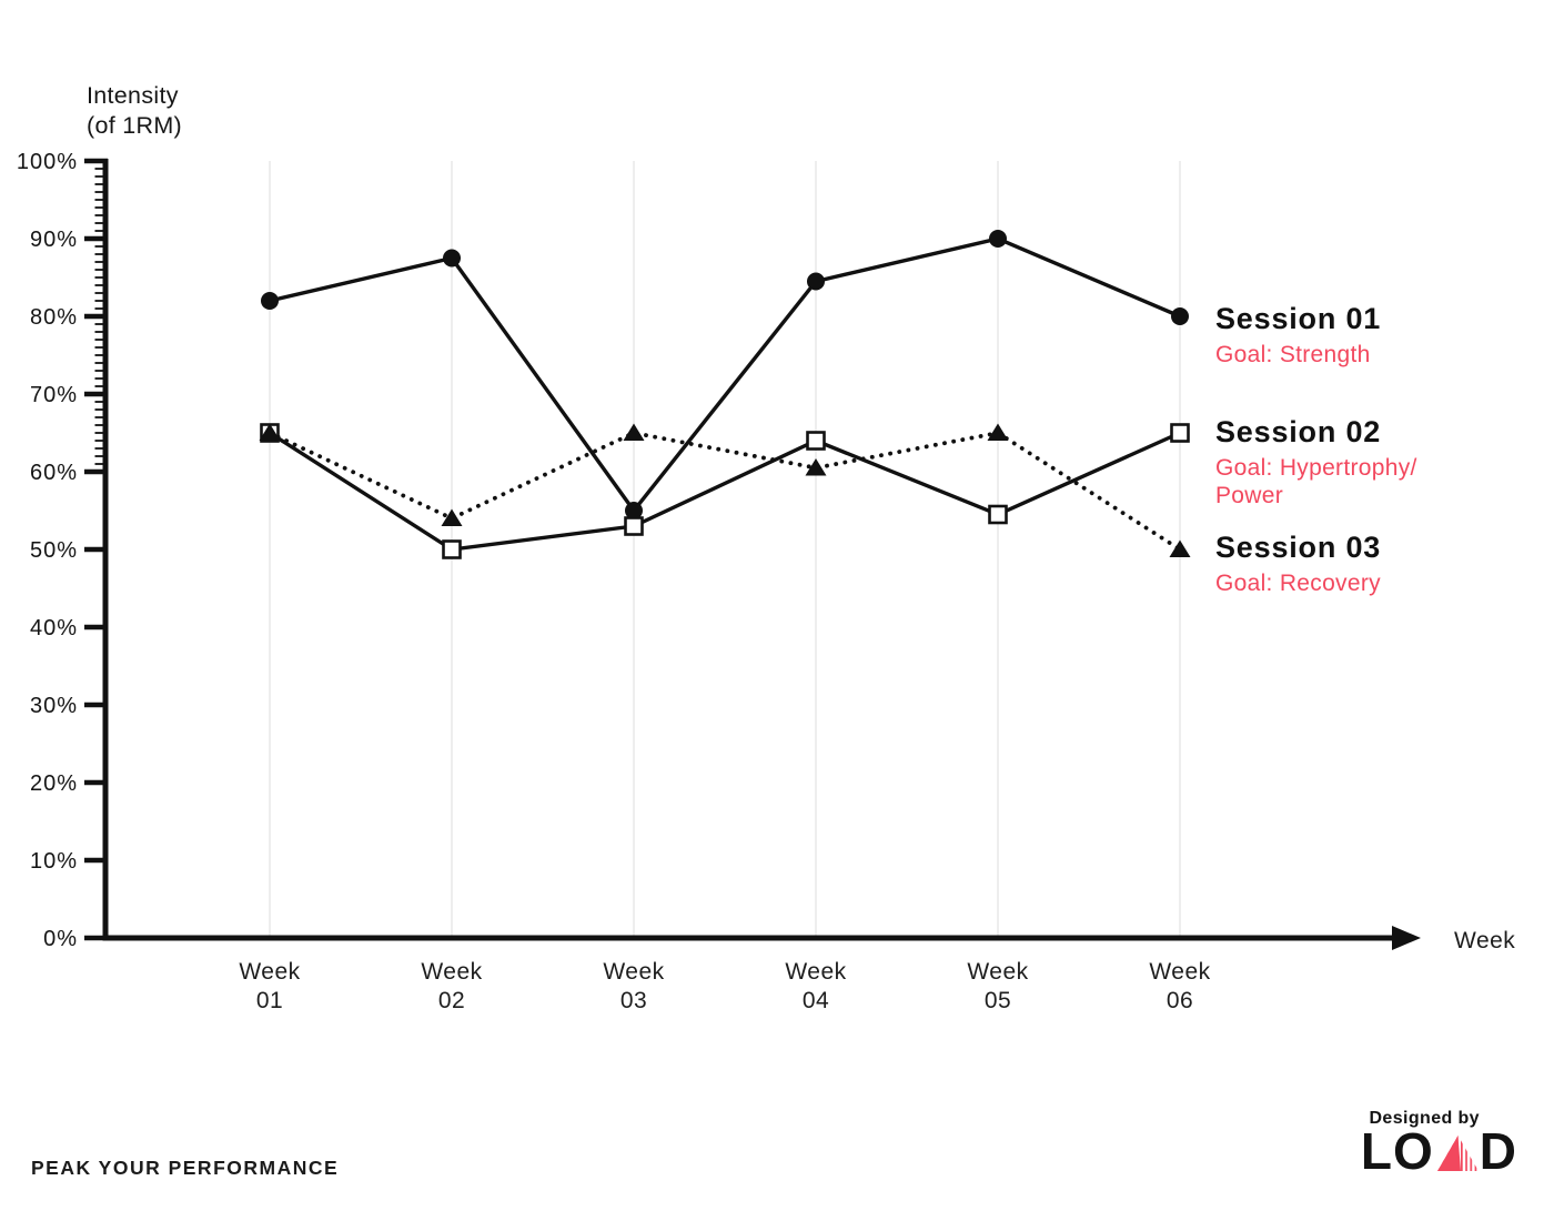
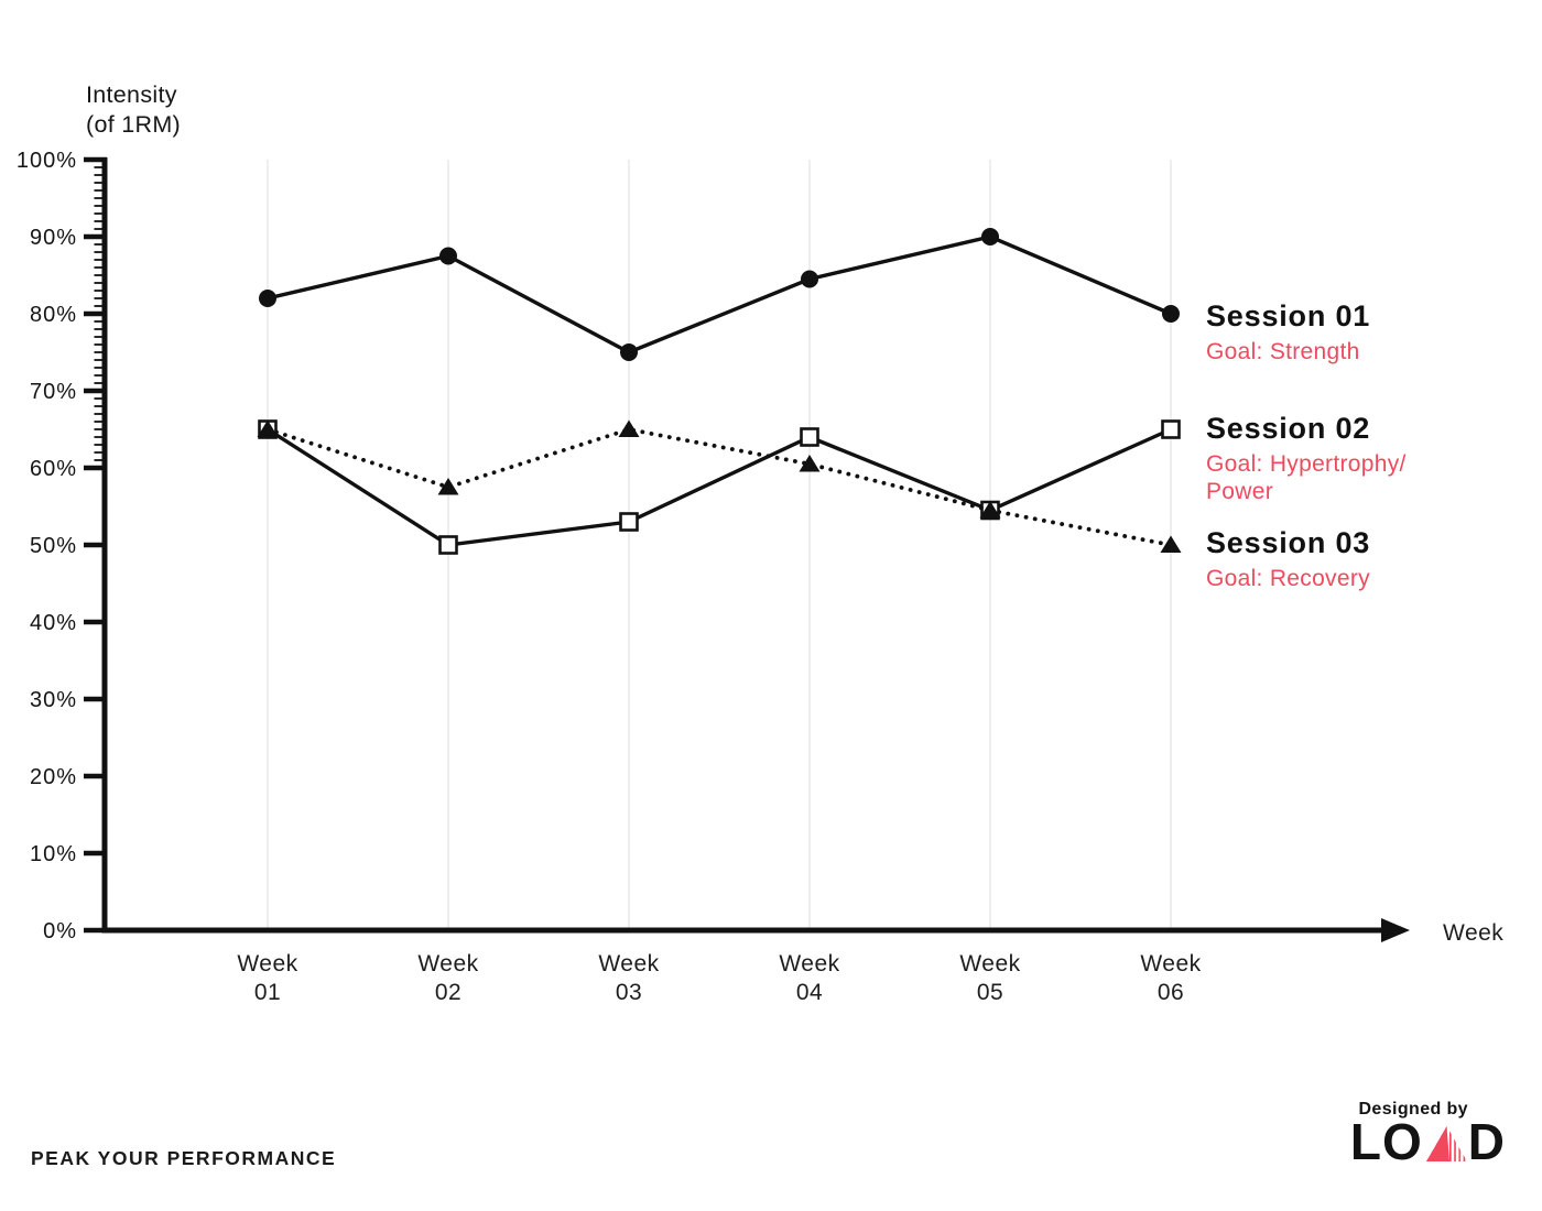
Session 03/Week 02: 54% -> 58%
Session 01/Week 03: 55% -> 75%
Session 03/Week 05: 65% -> 54%
